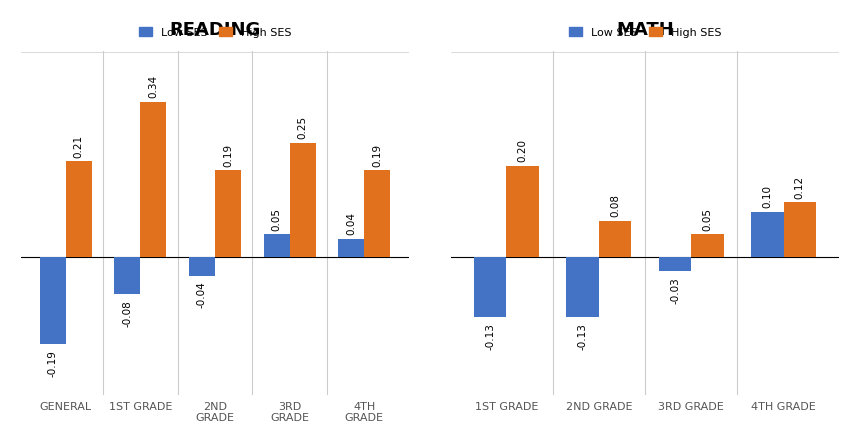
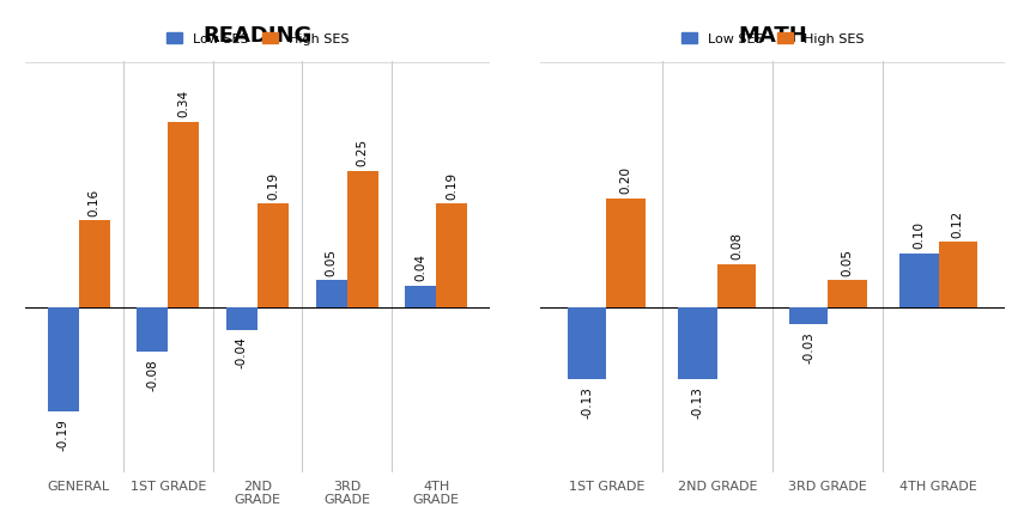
High SES/GENERAL: 0.21 -> 0.16
